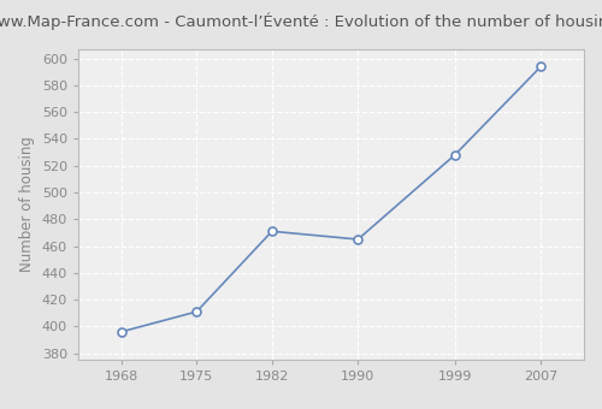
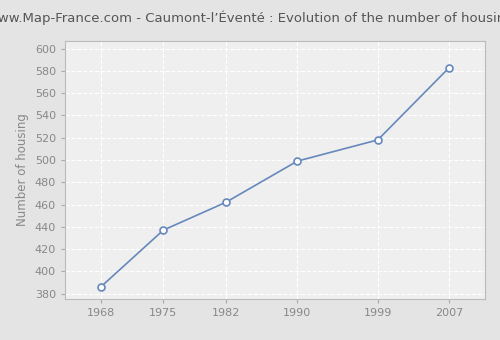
1968: 396 -> 386
1975: 411 -> 437
1982: 471 -> 462
1990: 465 -> 499
1999: 528 -> 518
2007: 594 -> 583
